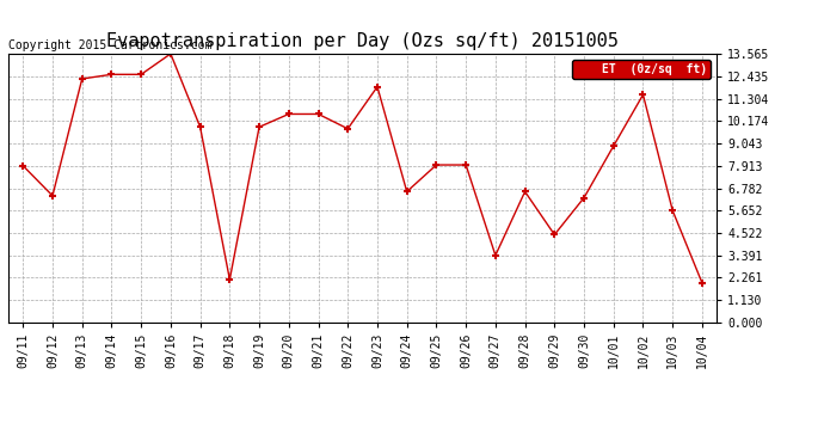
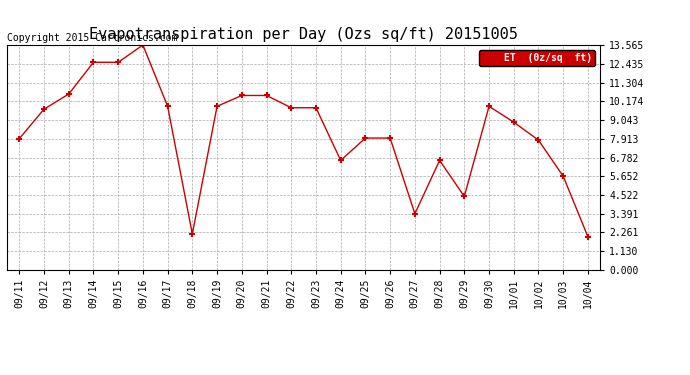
09/12: 6.4 -> 9.7
09/13: 12.3 -> 10.6
09/23: 11.9 -> 9.8
09/30: 6.3 -> 9.9
10/02: 11.5 -> 7.8
